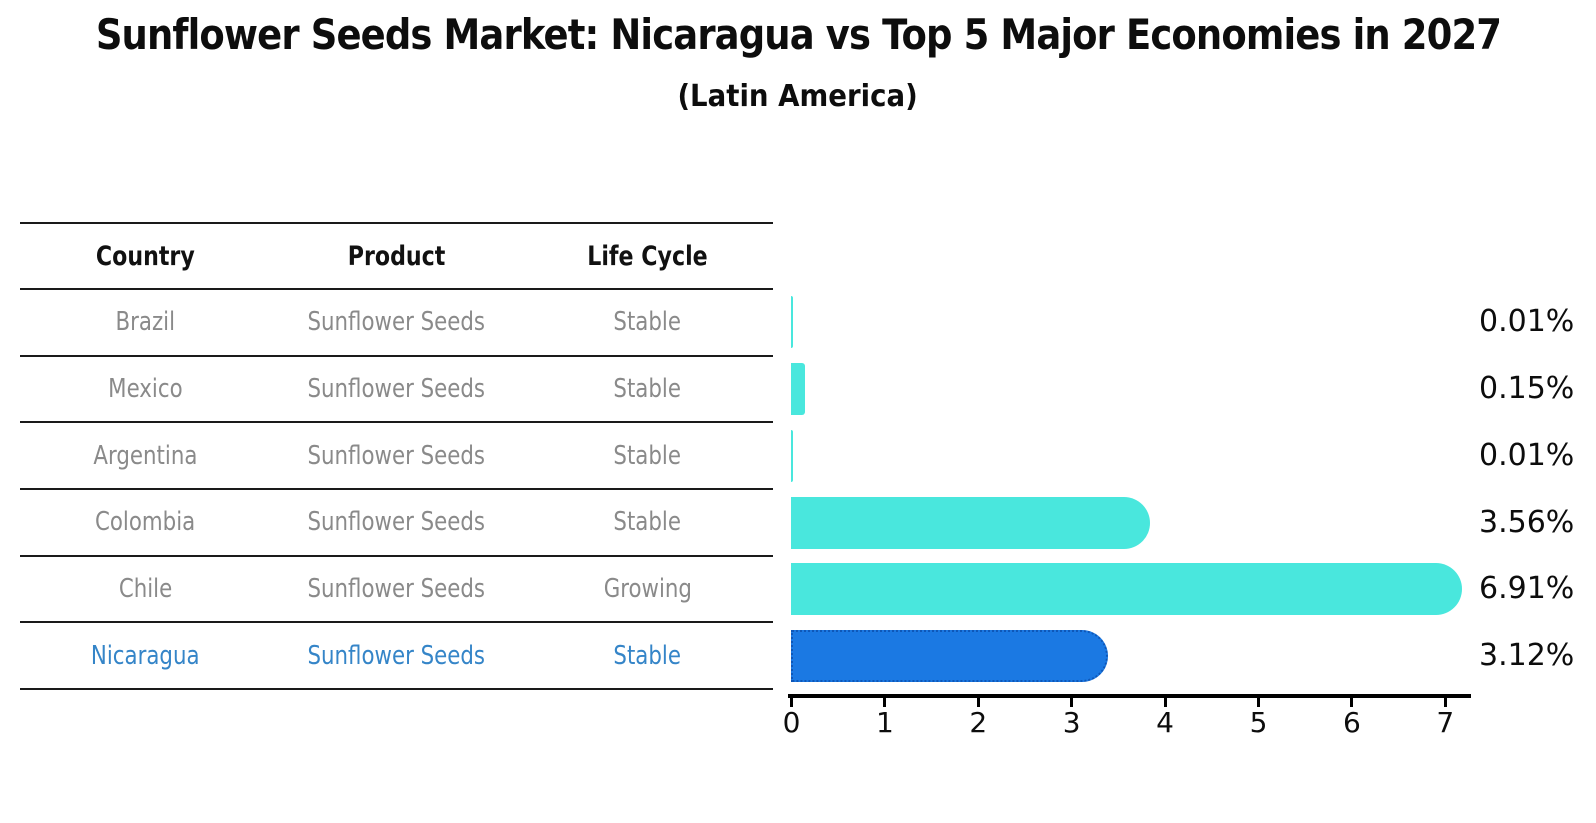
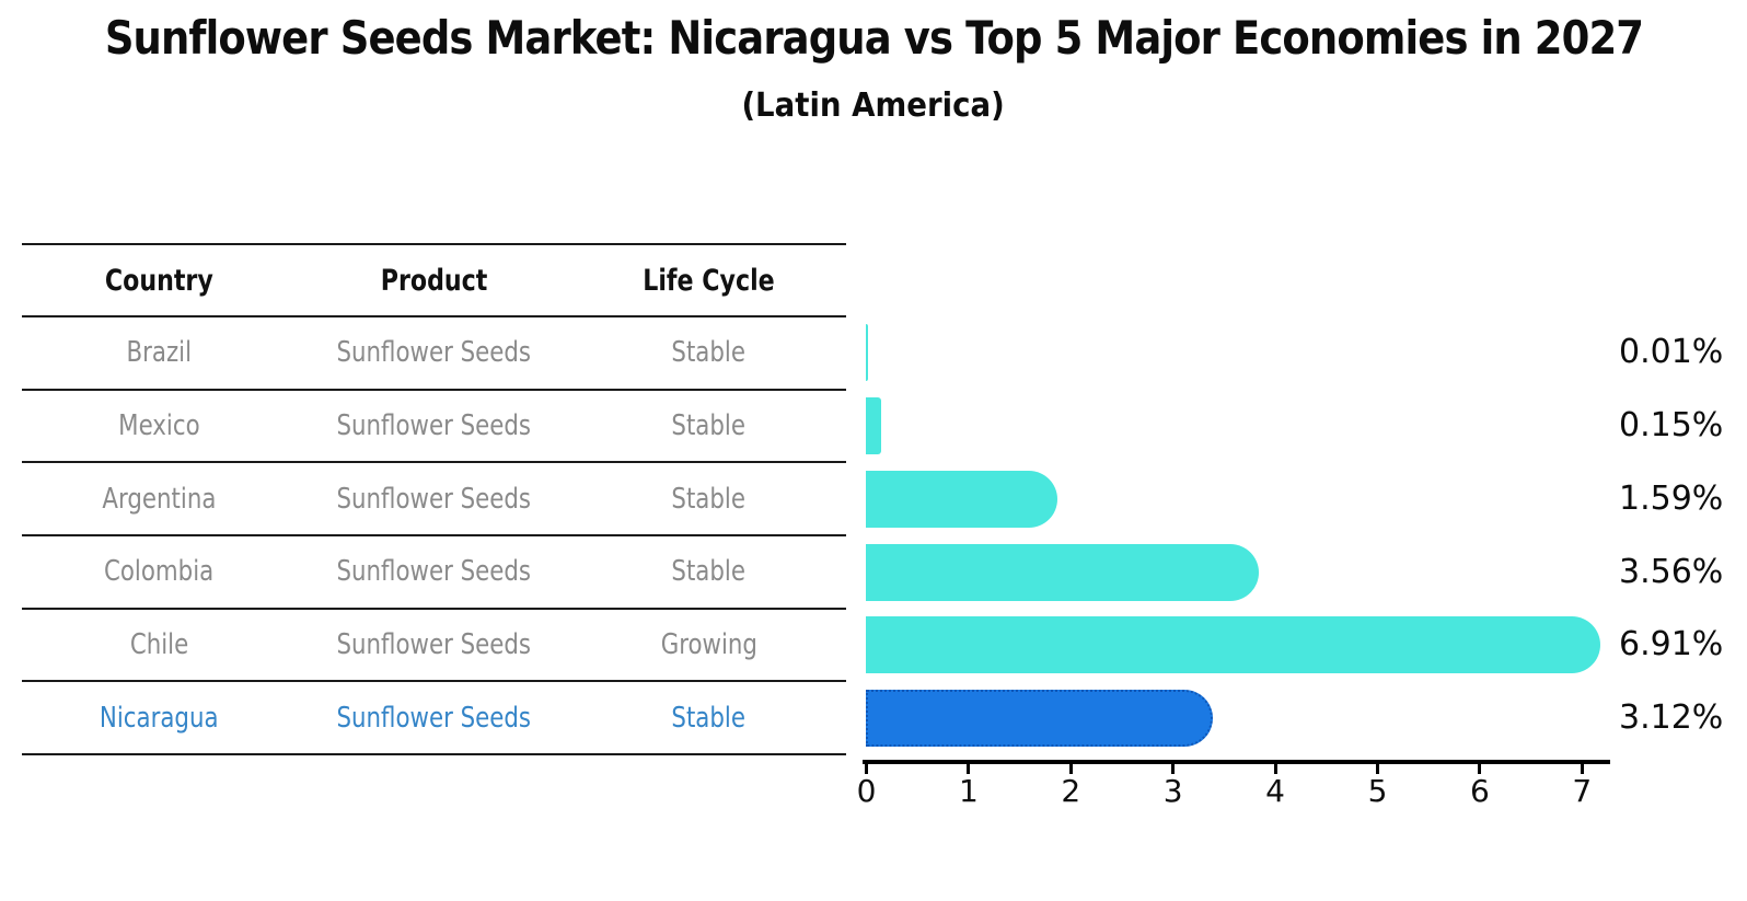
Argentina: 0.01% -> 1.59%
